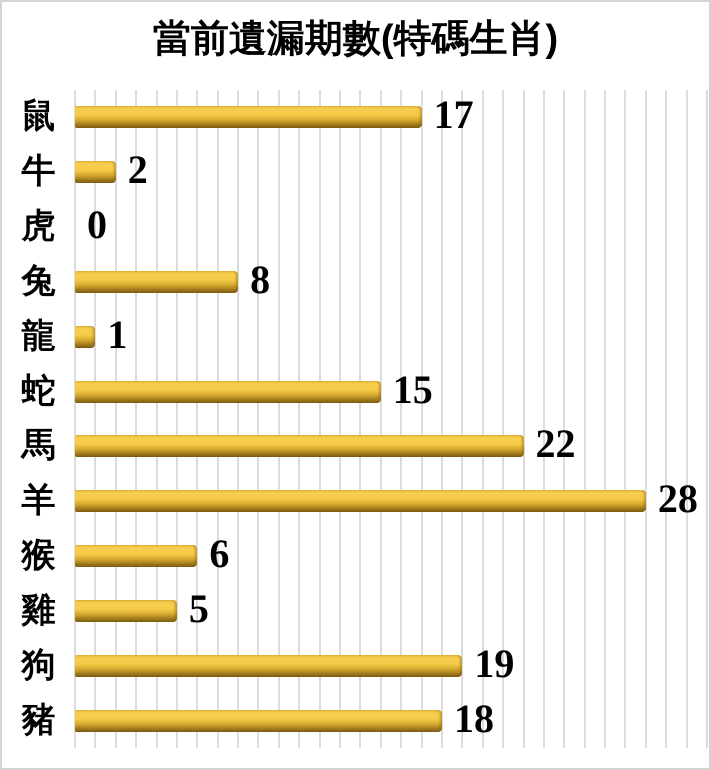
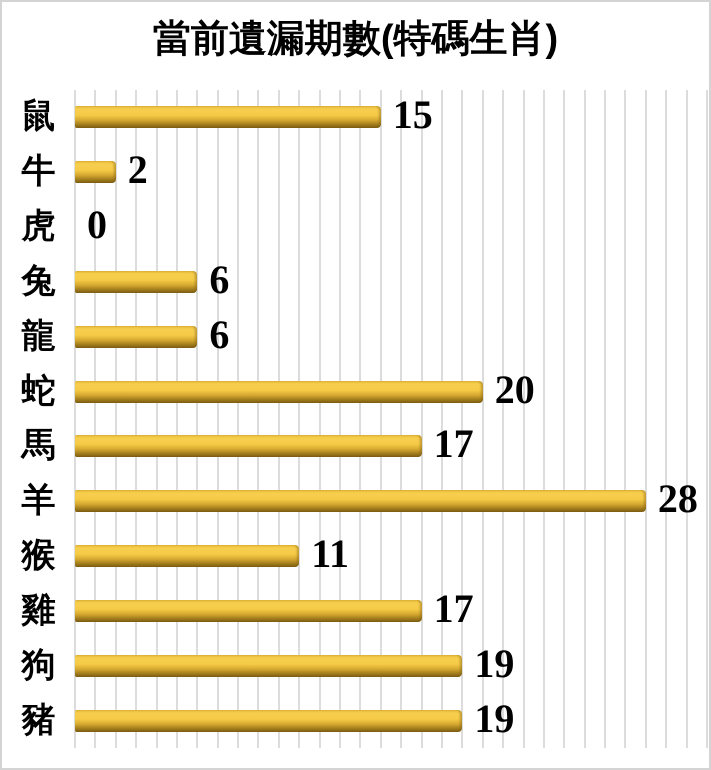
鼠: 17 -> 15
兔: 8 -> 6
龍: 1 -> 6
蛇: 15 -> 20
馬: 22 -> 17
猴: 6 -> 11
雞: 5 -> 17
豬: 18 -> 19
